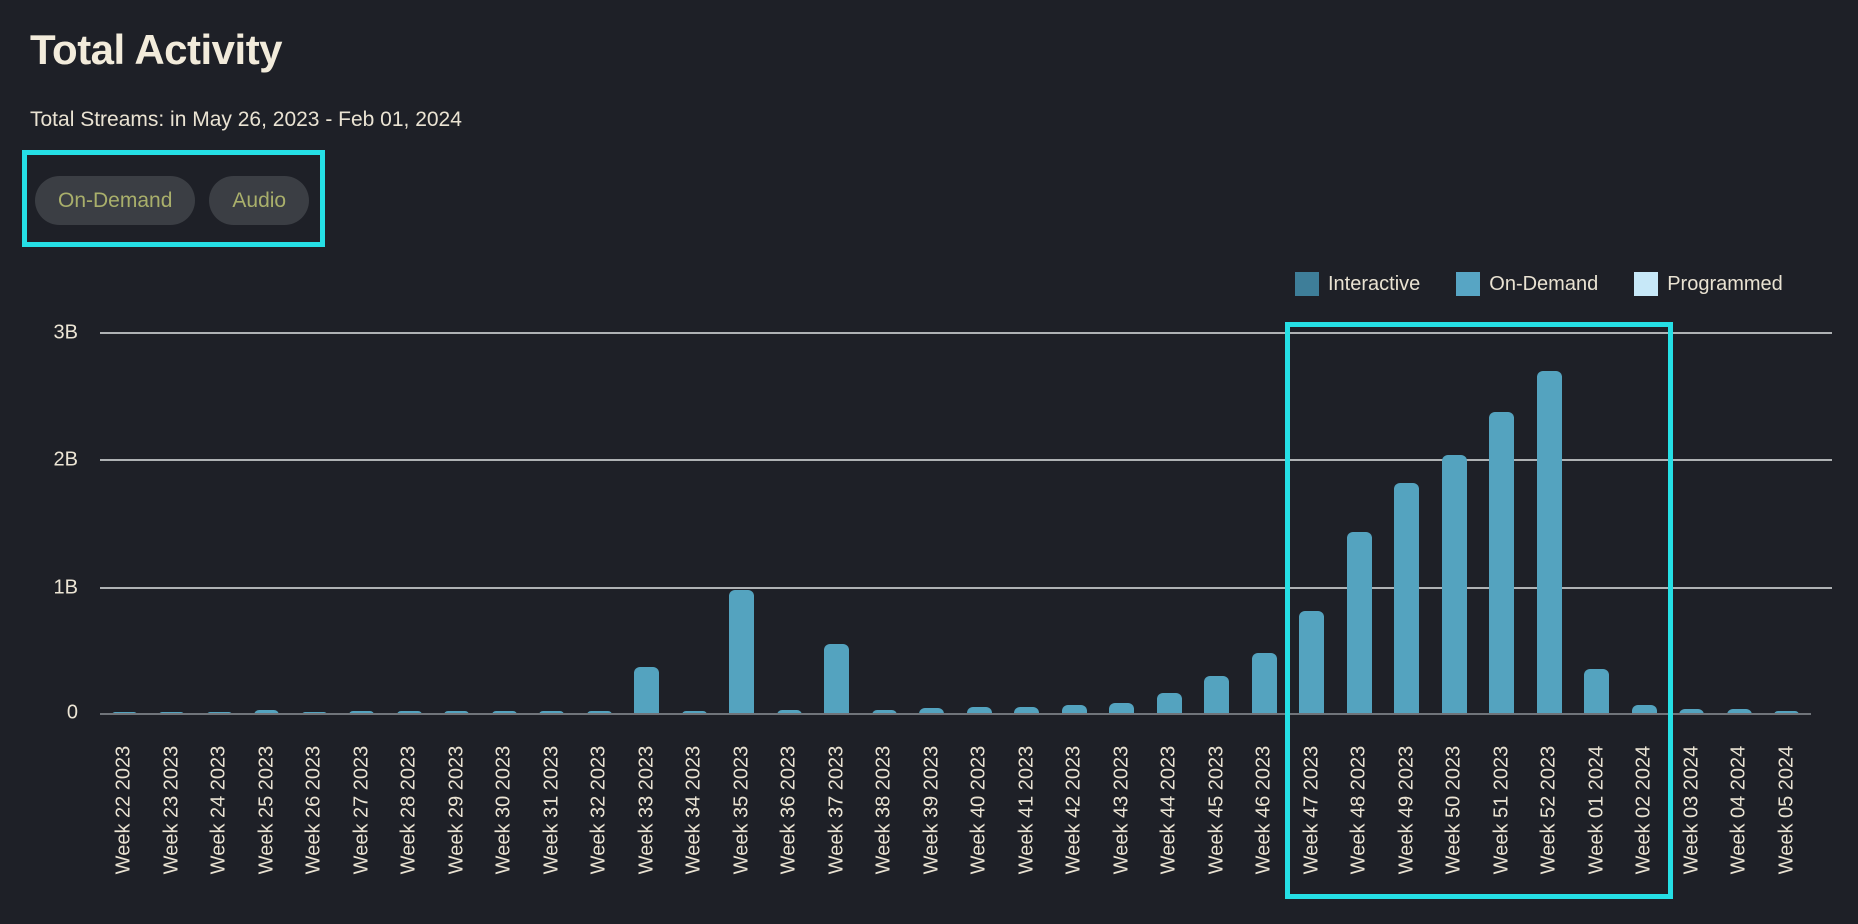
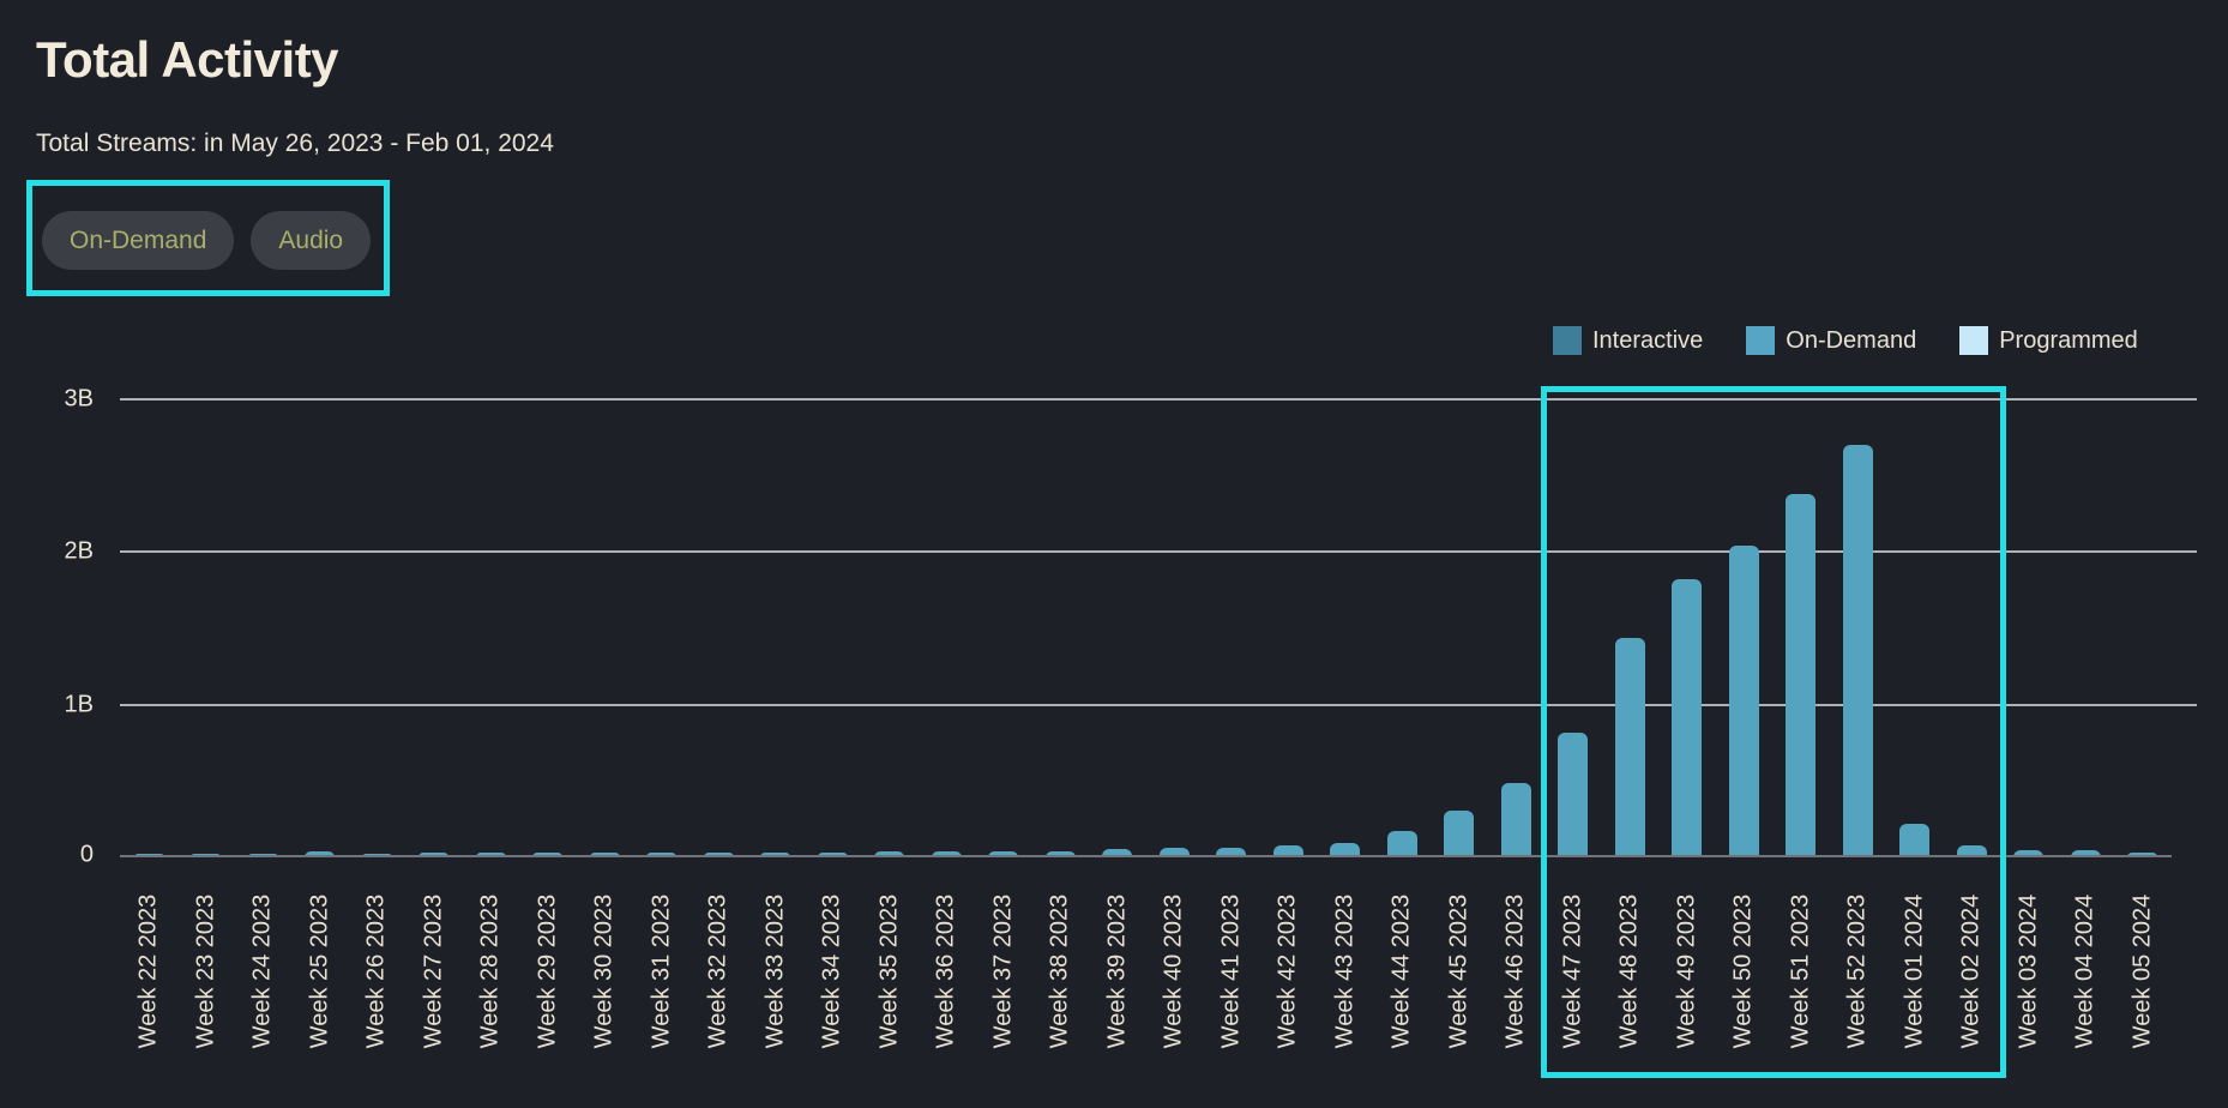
Week 33 2023: 0.38B -> 0.03B
Week 35 2023: 0.98B -> 0.04B
Week 37 2023: 0.56B -> 0.04B
Week 01 2024: 0.36B -> 0.22B
